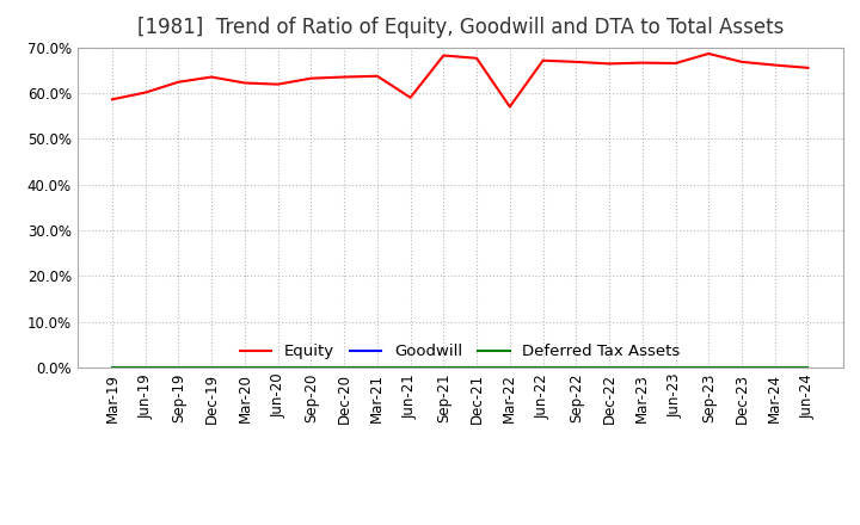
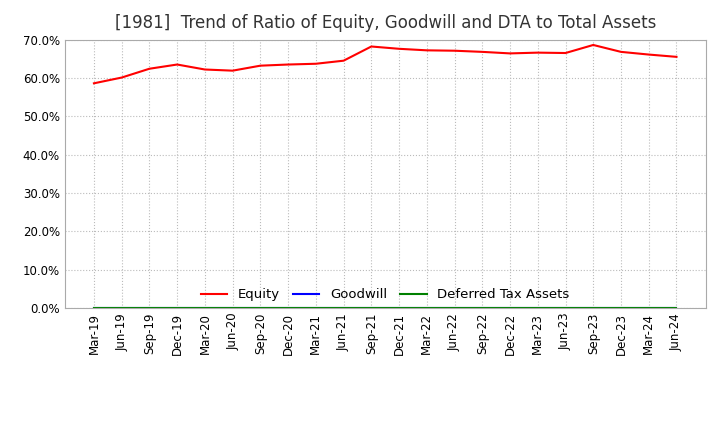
Equity/Jun-21: 59.0% -> 64.5%
Equity/Mar-22: 57.0% -> 67.2%
